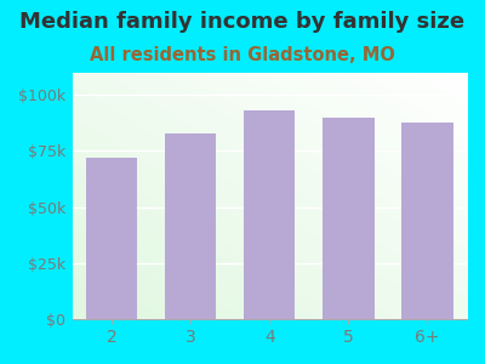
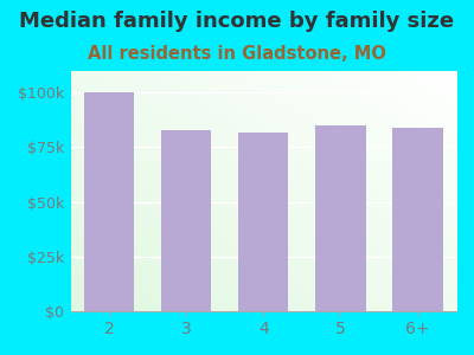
2: $72k -> $100k
4: $93k -> $82k
5: $90k -> $85k
6+: $88k -> $84k
